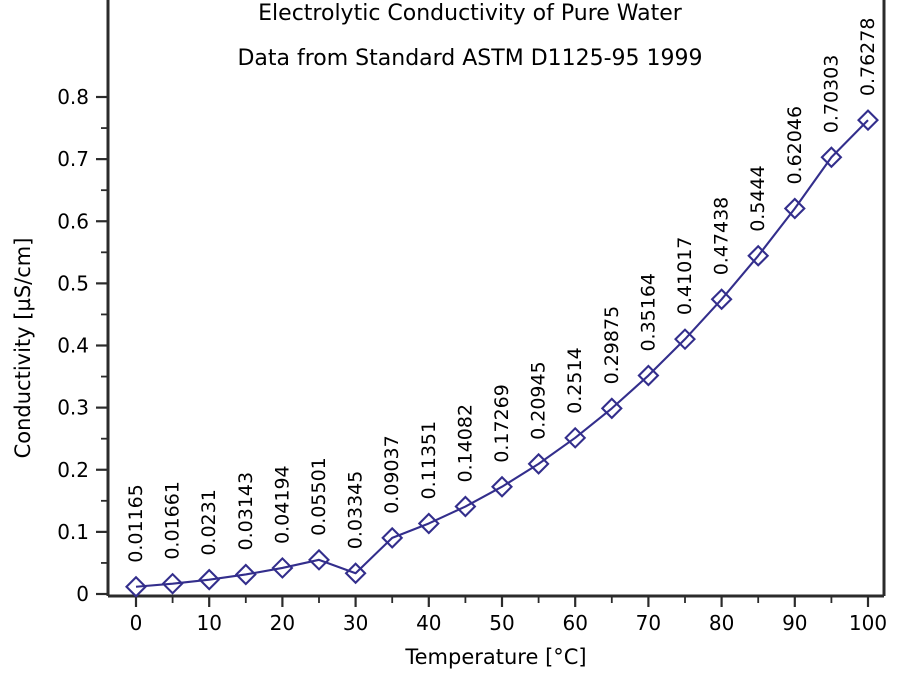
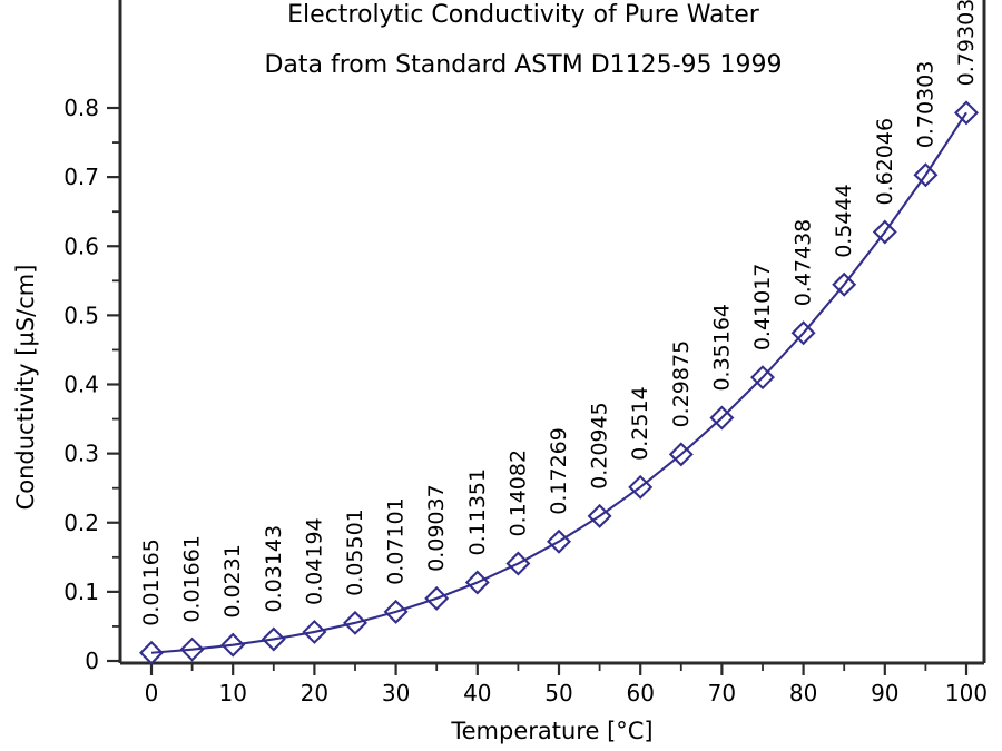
30: 0.03345 -> 0.07101
100: 0.76278 -> 0.79303
